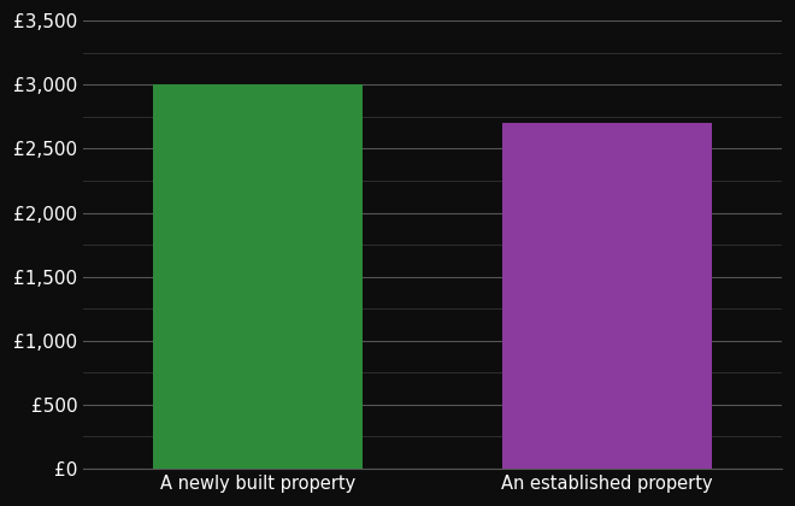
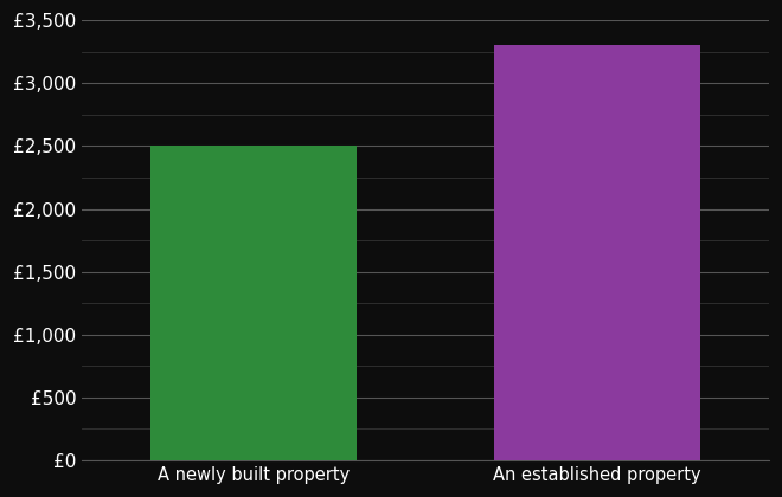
A newly built property: £3,000 -> £2,500
An established property: £2,700 -> £3,300
